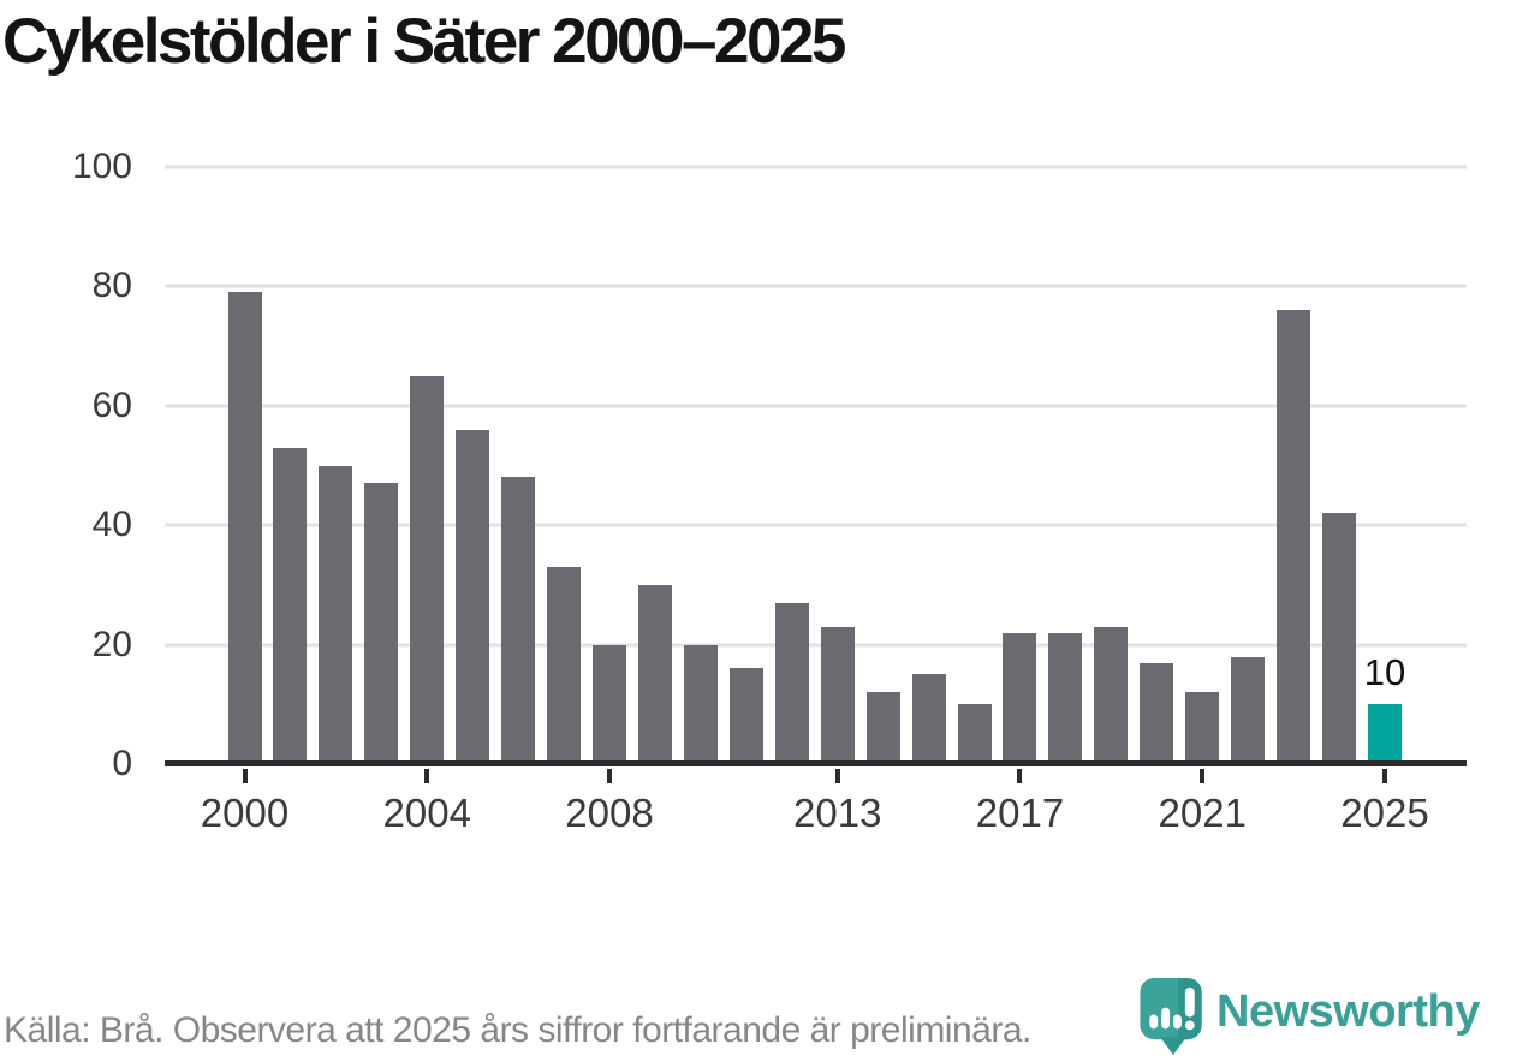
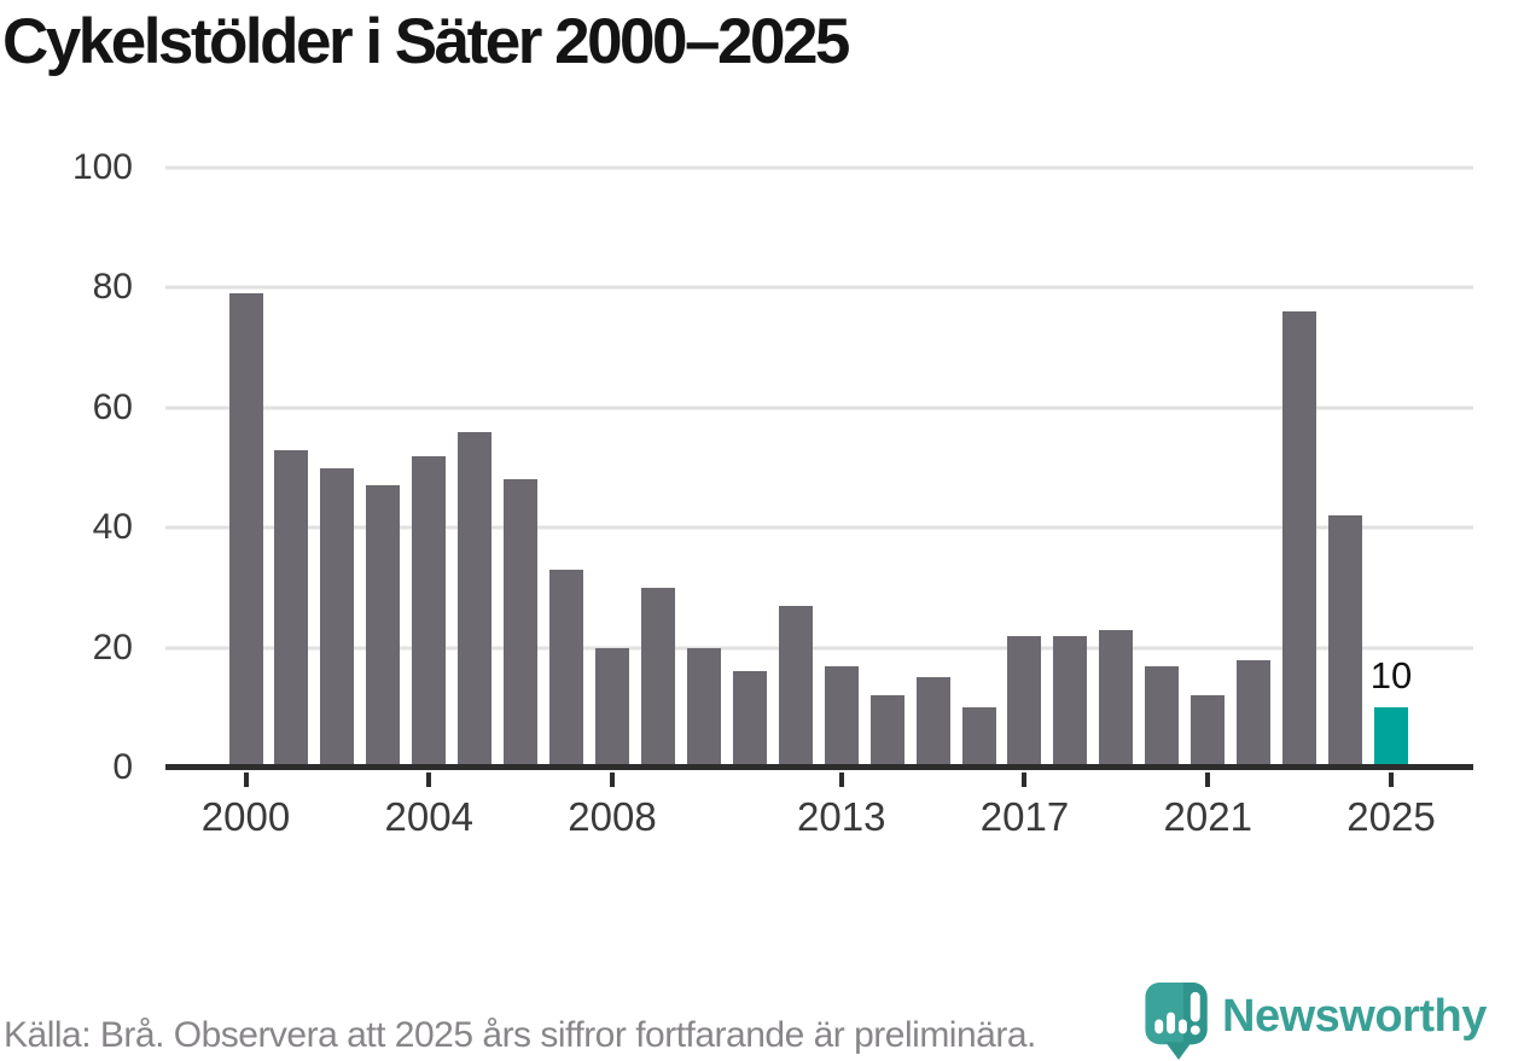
2004: 65 -> 52
2013: 23 -> 17
